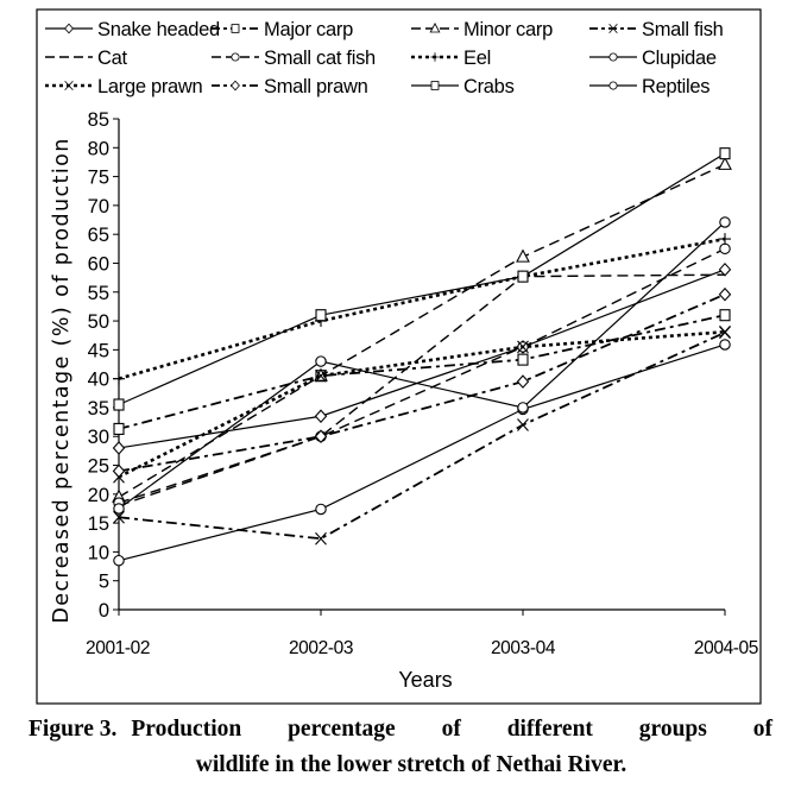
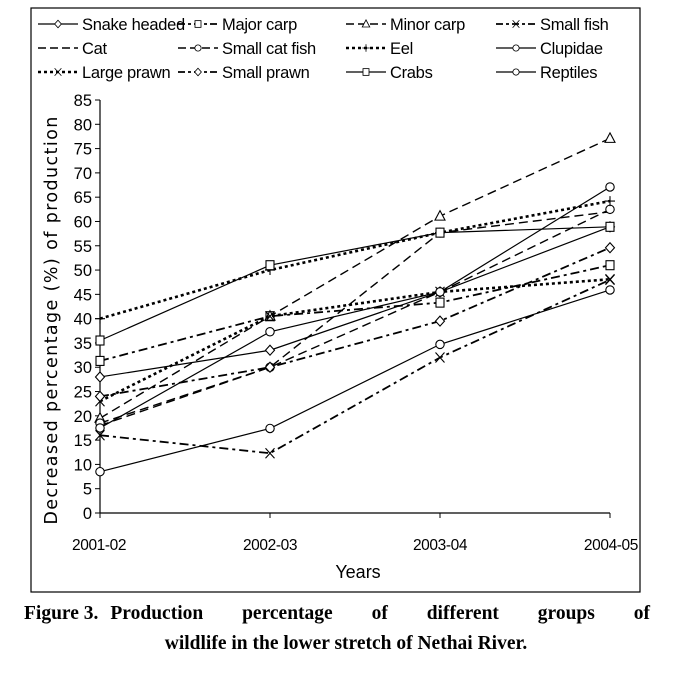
Reptiles/2002-03: 43 -> 37
Reptiles/2003-04: 35 -> 46
Cat/2004-05: 58 -> 62
Crabs/2004-05: 79 -> 59
